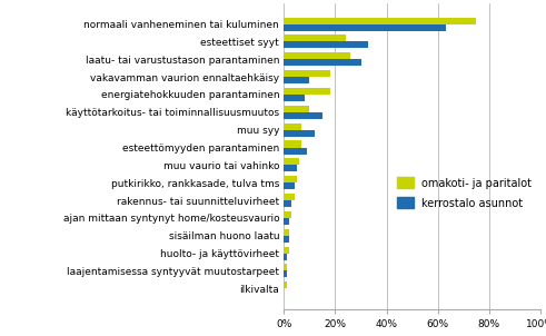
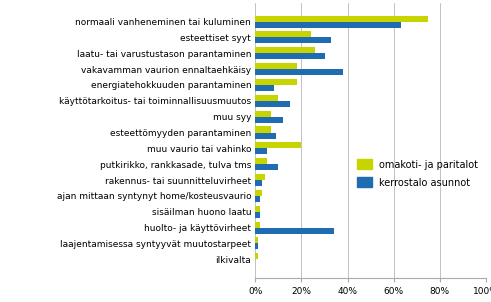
kerrostalo asunnot/vakavamman vaurion ennaltaehkäisy: 10% -> 38%
omakoti- ja paritalot/muu vaurio tai vahinko: 6% -> 20%
kerrostalo asunnot/putkirikko, rankkasade, tulva tms: 4% -> 10%
kerrostalo asunnot/huolto- ja käyttövirheet: 1% -> 34%
